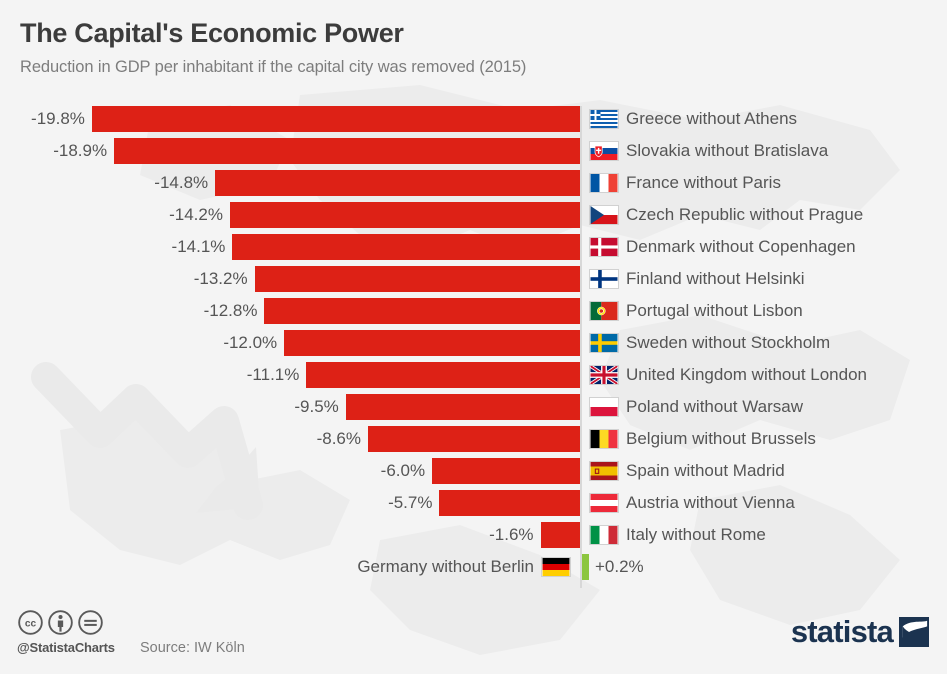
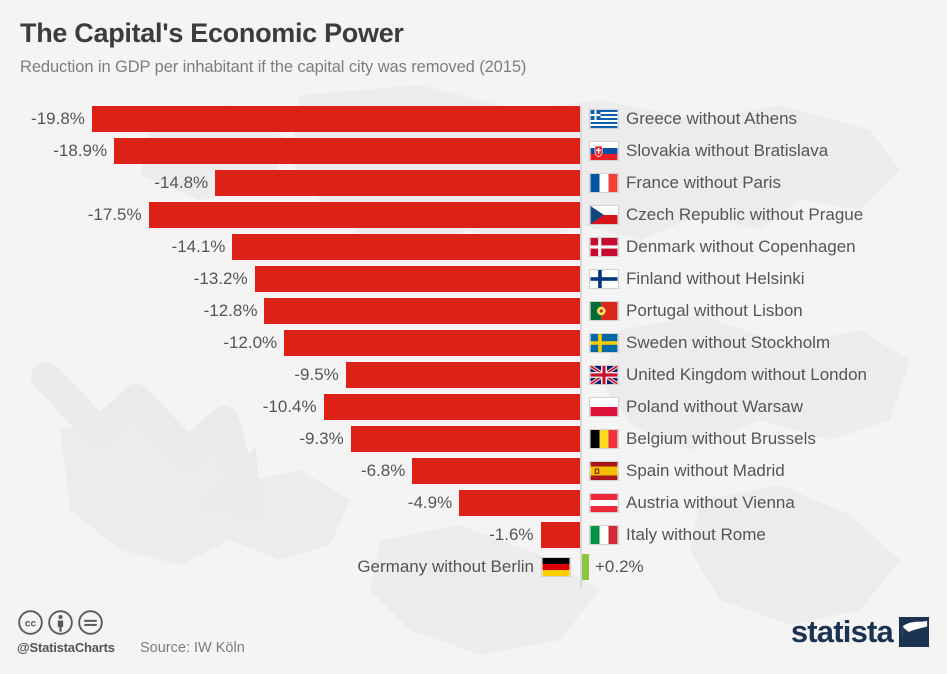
Czech Republic without Prague: -14.2% -> -17.5%
United Kingdom without London: -11.1% -> -9.5%
Poland without Warsaw: -9.5% -> -10.4%
Belgium without Brussels: -8.6% -> -9.3%
Spain without Madrid: -6.0% -> -6.8%
Austria without Vienna: -5.7% -> -4.9%
